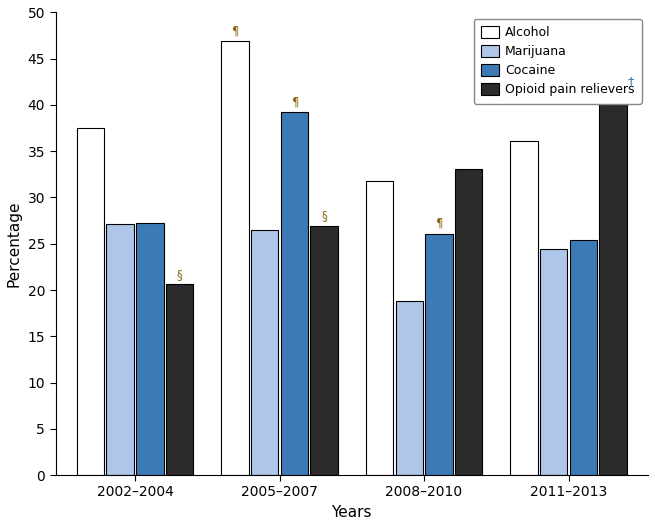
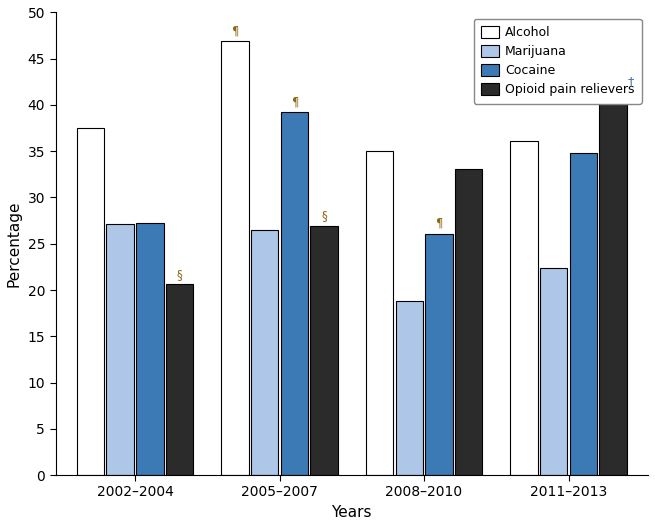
Alcohol/2008–2010: 31.8 -> 35.0
Marijuana/2011–2013: 24.4 -> 22.4
Cocaine/2011–2013: 25.4 -> 34.8
